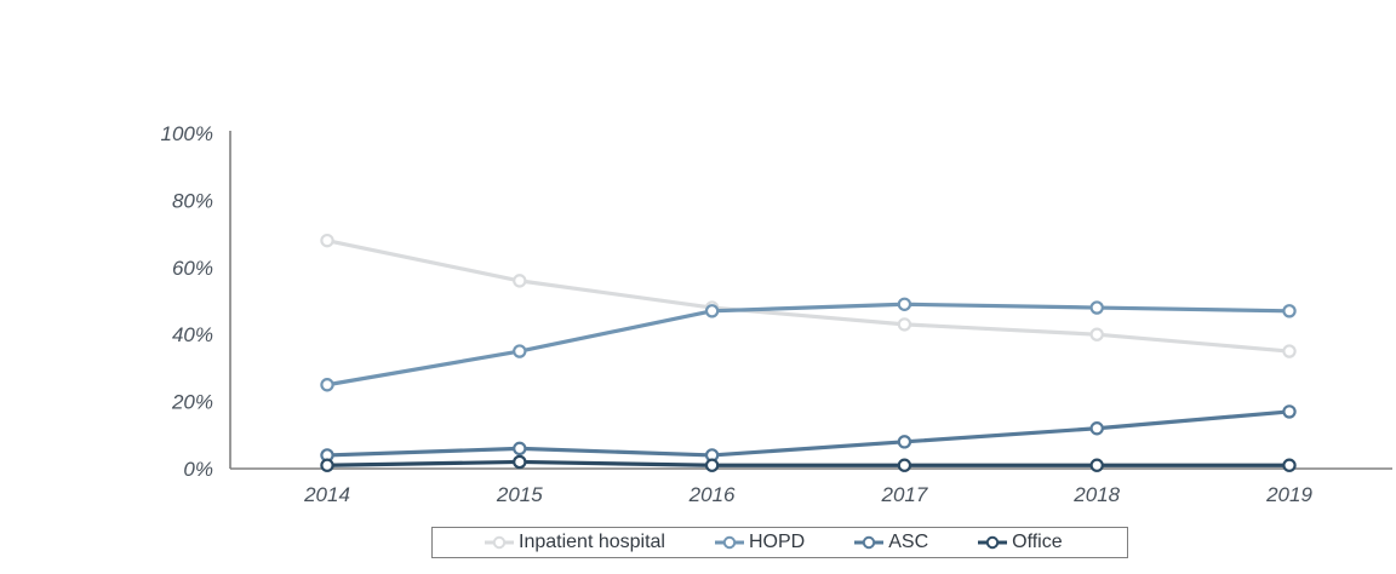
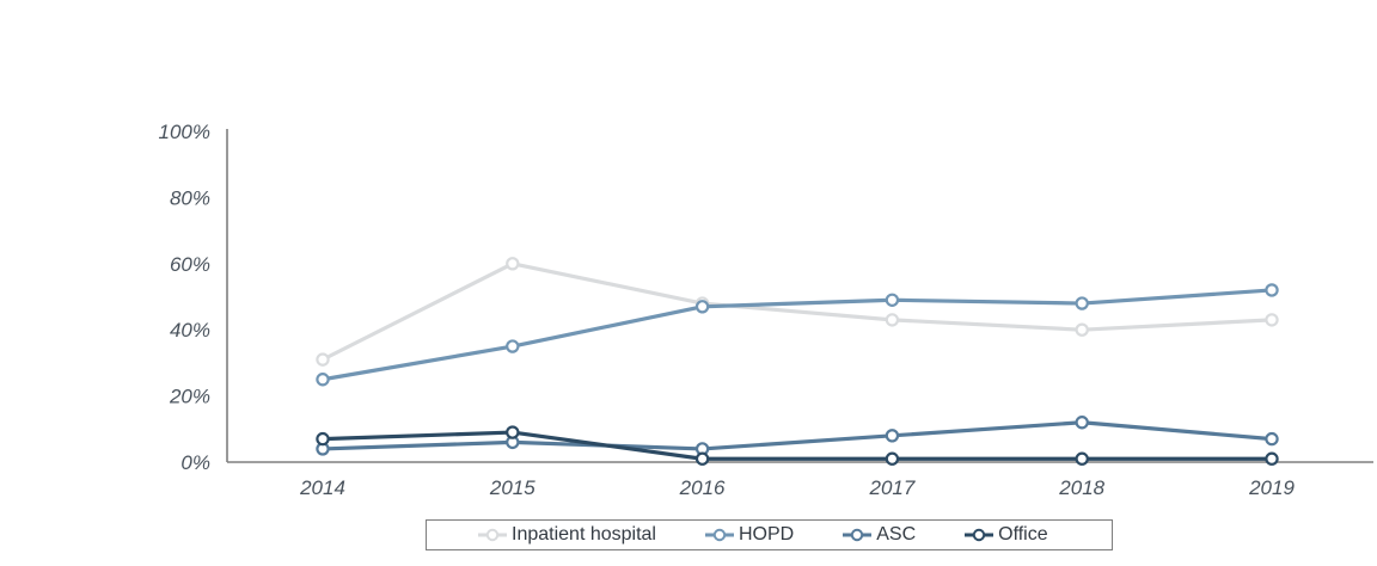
Inpatient hospital/2014: 68% -> 31%
Office/2014: 1% -> 7%
Inpatient hospital/2015: 56% -> 60%
Office/2015: 2% -> 9%
Inpatient hospital/2019: 35% -> 43%
HOPD/2019: 47% -> 52%
ASC/2019: 17% -> 7%
